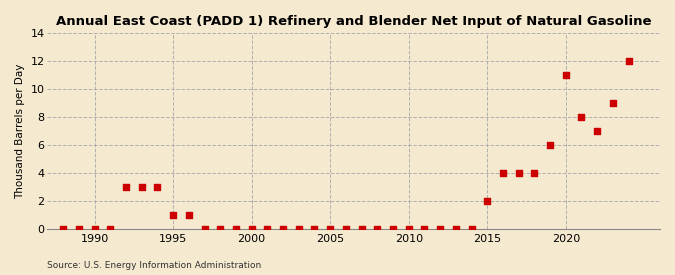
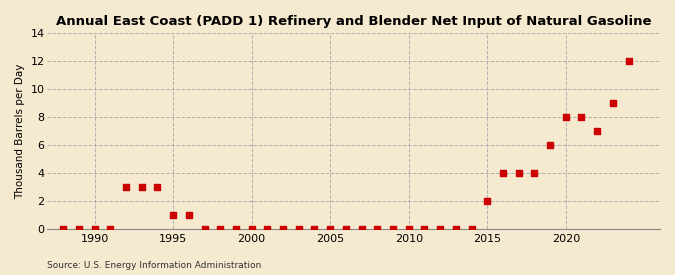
2020: 11 -> 8
